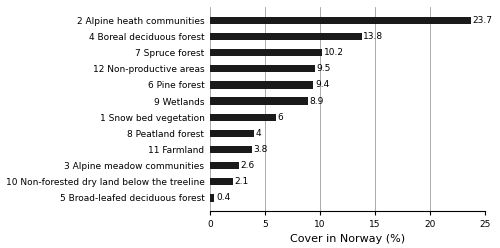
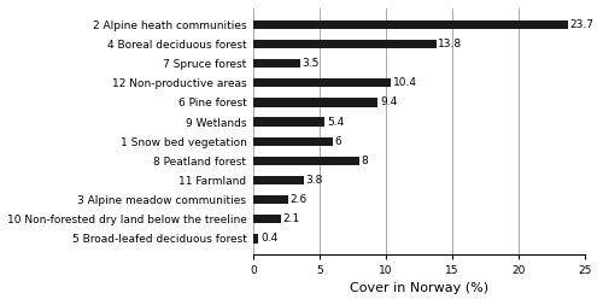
7 Spruce forest: 10.2 -> 3.5
12 Non-productive areas: 9.5 -> 10.4
9 Wetlands: 8.9 -> 5.4
8 Peatland forest: 4 -> 8
